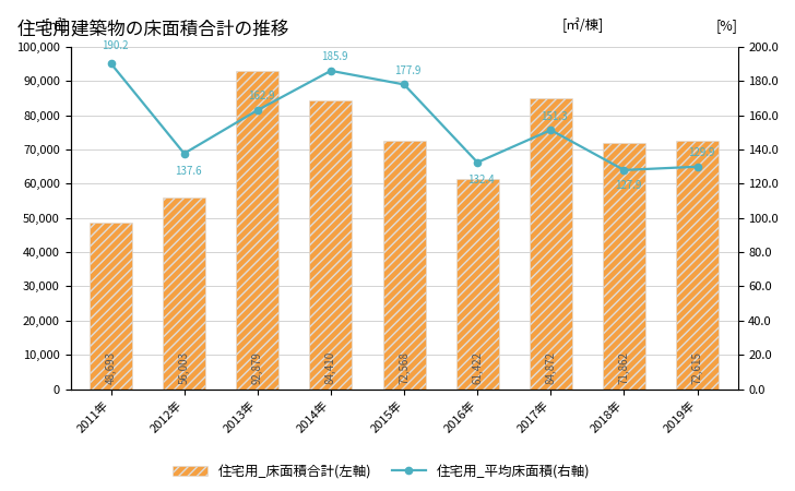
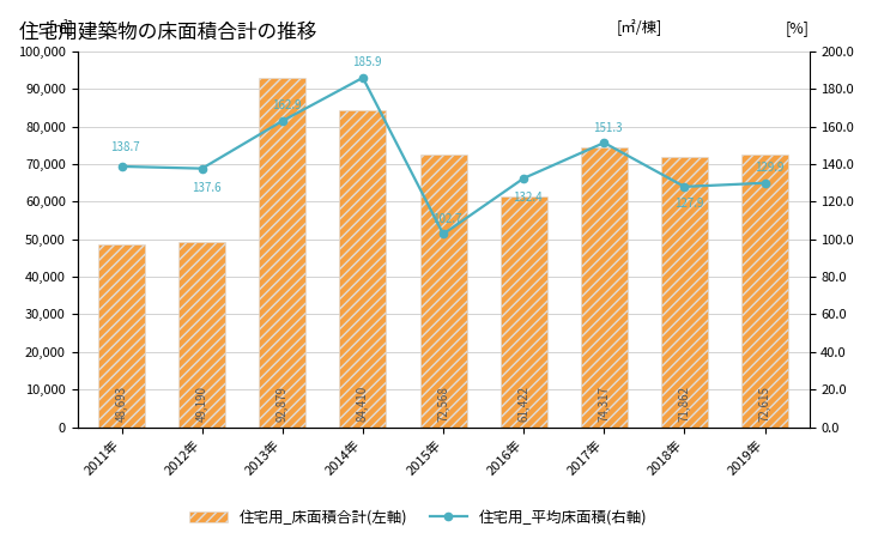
住宅用_平均床面積(右軸)/2011年: 190.2 -> 138.7
住宅用_床面積合計(左軸)/2012年: 56,003 -> 49,190
住宅用_平均床面積(右軸)/2015年: 177.9 -> 102.7
住宅用_床面積合計(左軸)/2017年: 84,872 -> 74,317
